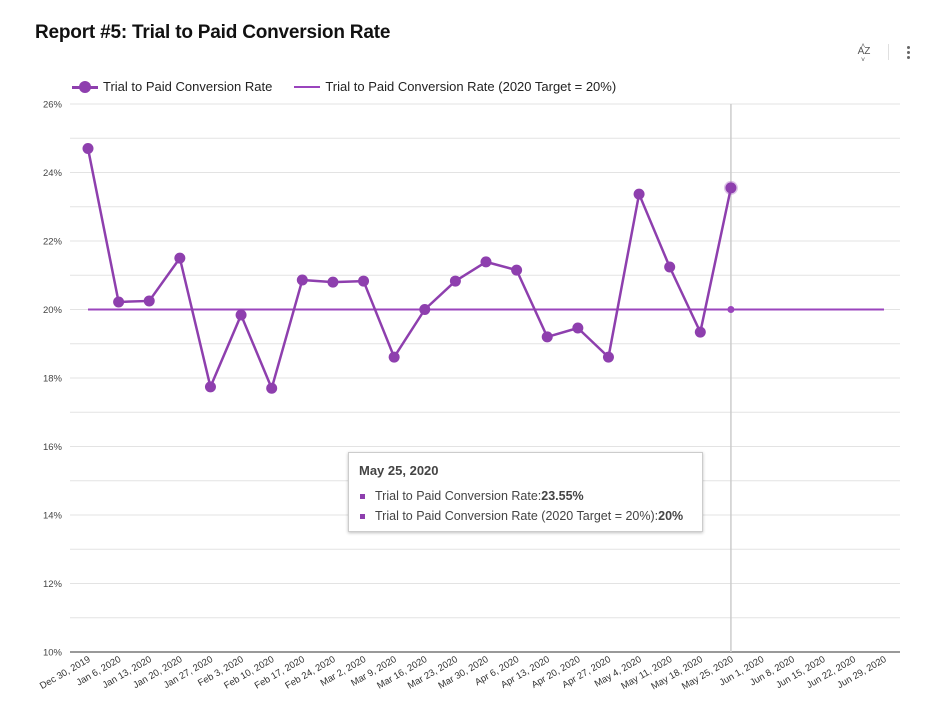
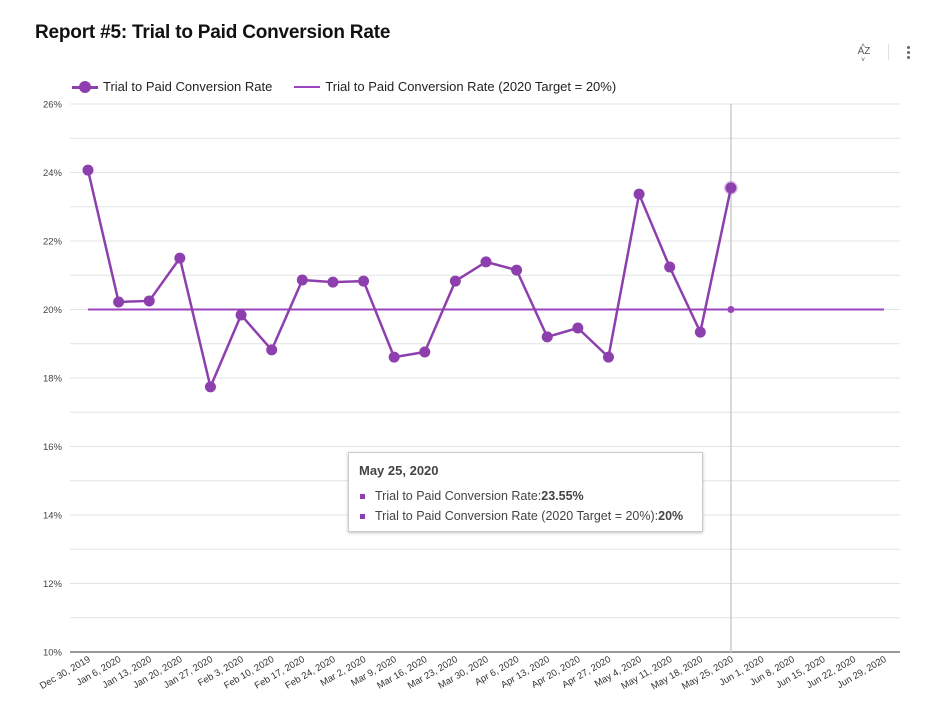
Trial to Paid Conversion Rate/Dec 30, 2019: 24.7% -> 24.1%
Trial to Paid Conversion Rate/Feb 10, 2020: 17.7% -> 18.8%
Trial to Paid Conversion Rate/Mar 16, 2020: 20.0% -> 18.8%
